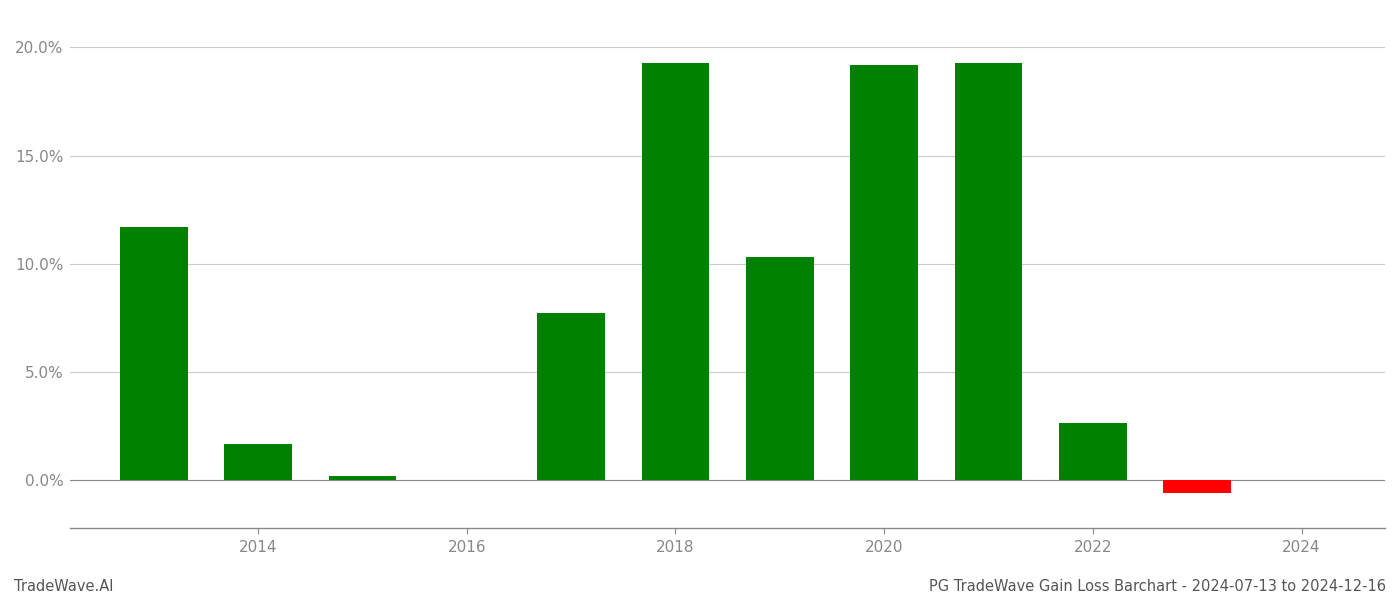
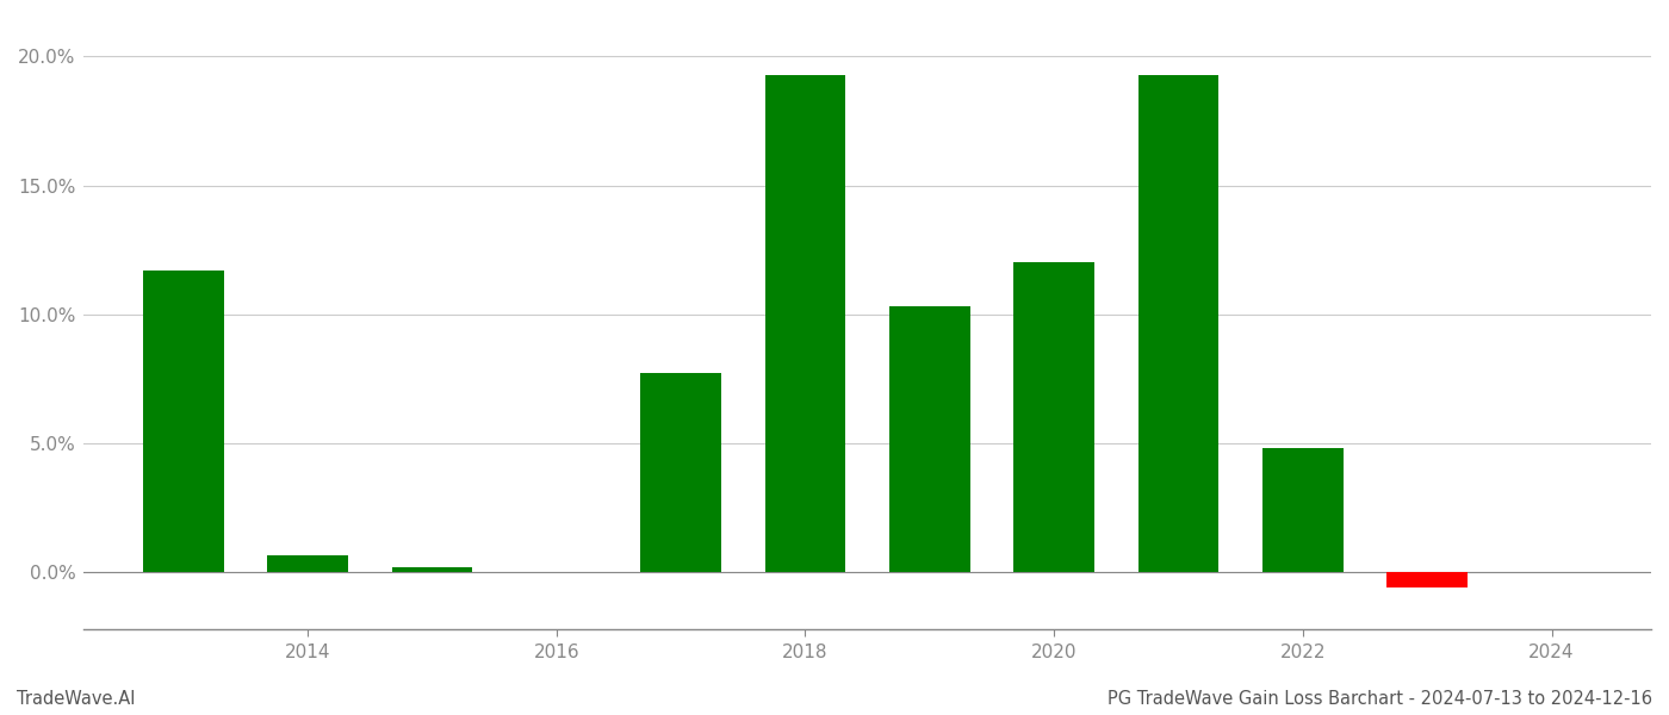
2014: 1.65% -> 0.65%
2020: 19.20% -> 12.00%
2022: 2.65% -> 4.80%
